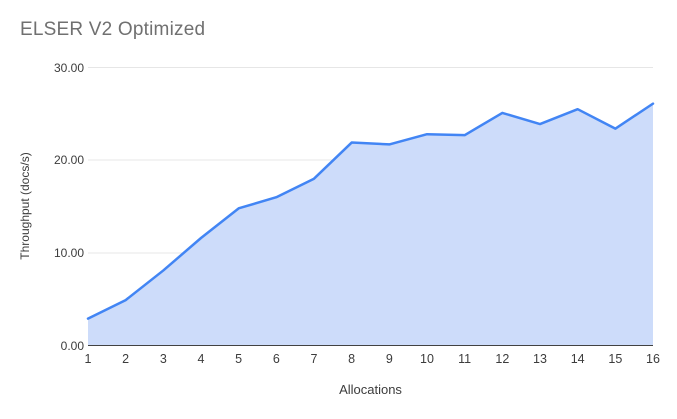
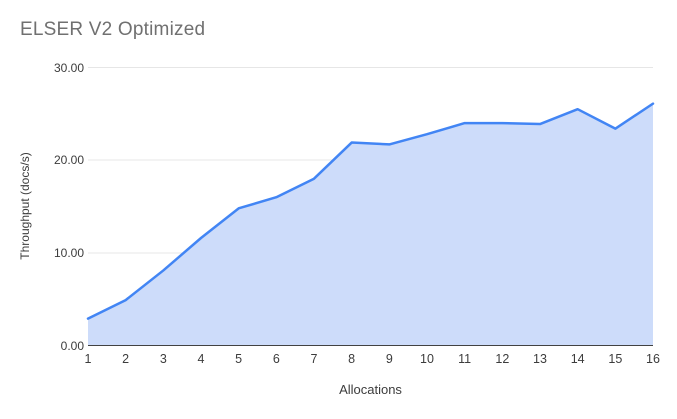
11: 23 -> 24
12: 25 -> 24
